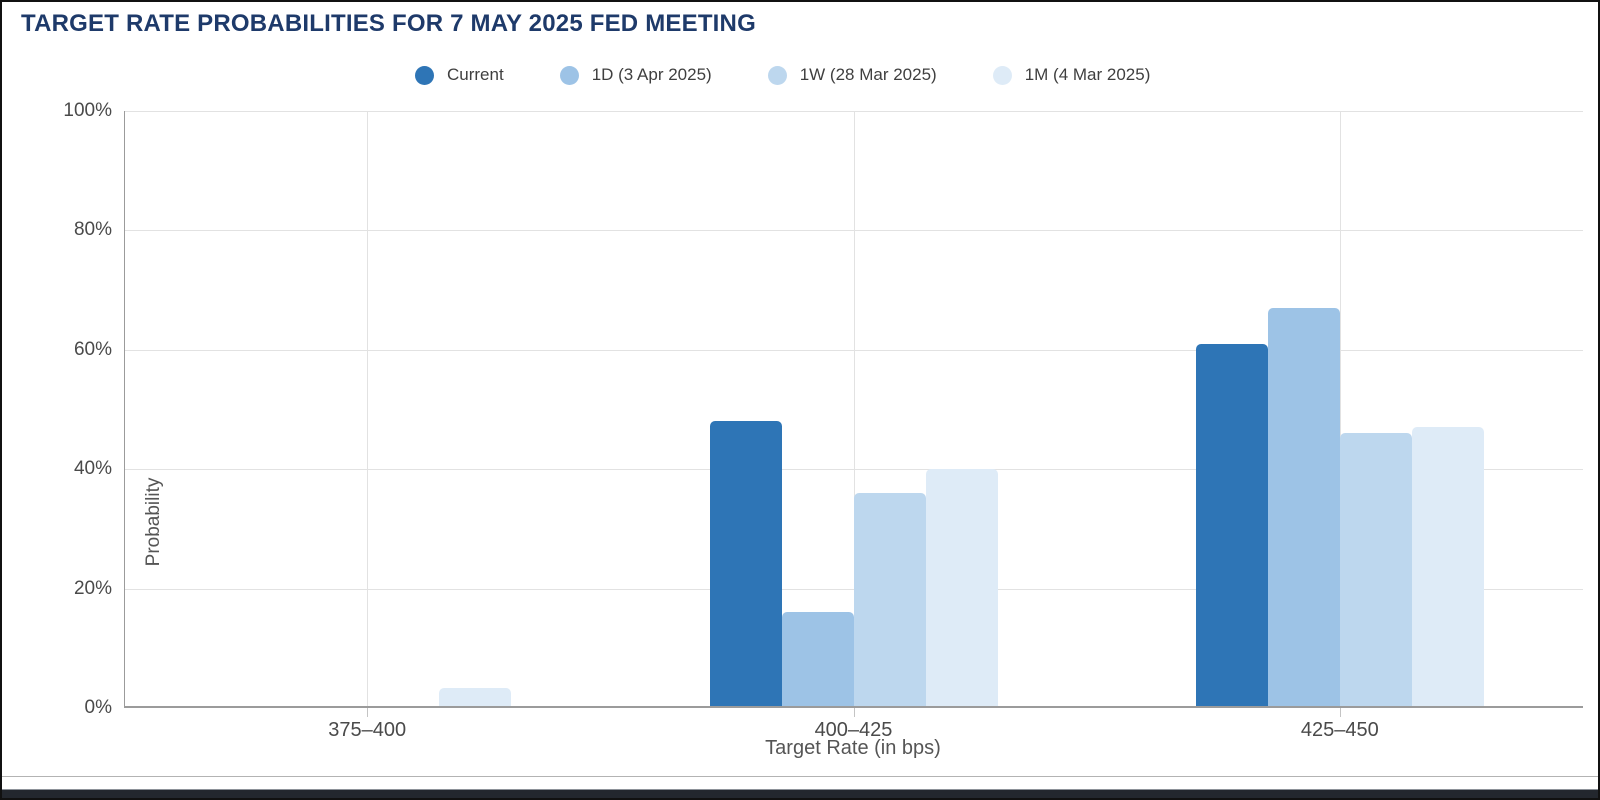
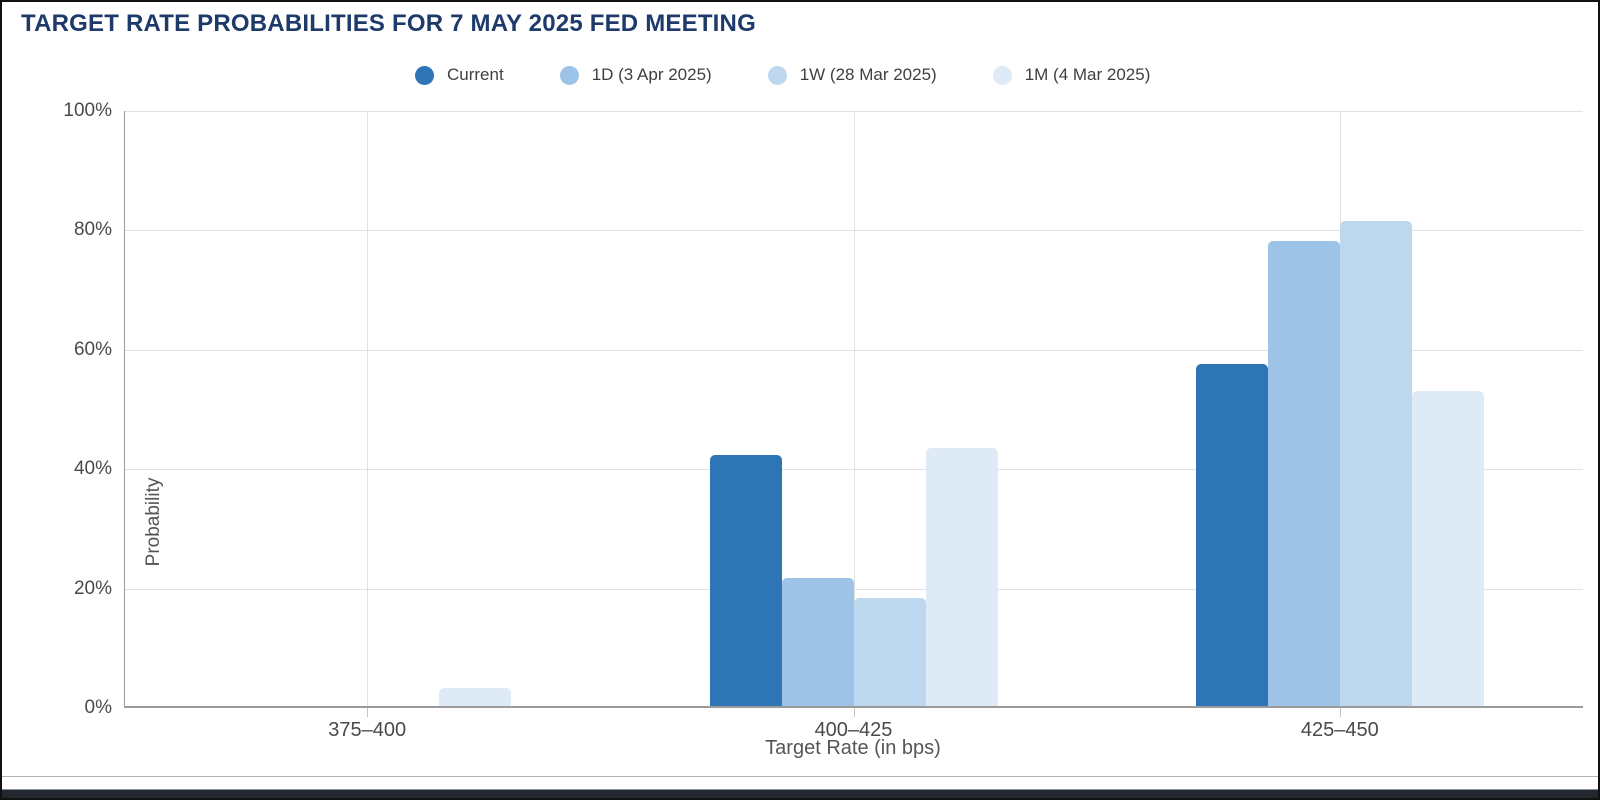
Current/400–425: 48% -> 42%
1D (3 Apr 2025)/400–425: 16% -> 22%
1W (28 Mar 2025)/400–425: 36% -> 18%
1M (4 Mar 2025)/400–425: 40% -> 44%
Current/425–450: 61% -> 58%
1D (3 Apr 2025)/425–450: 67% -> 78%
1W (28 Mar 2025)/425–450: 46% -> 82%
1M (4 Mar 2025)/425–450: 47% -> 53%
